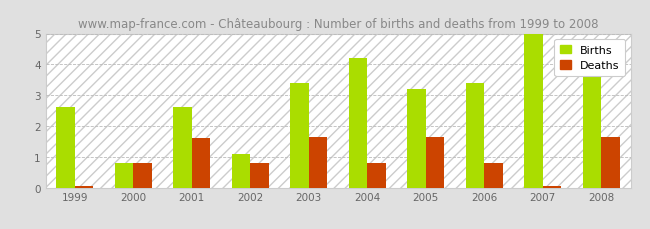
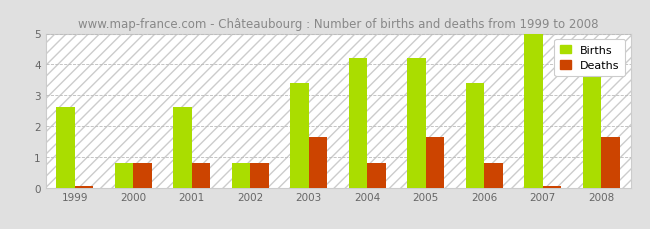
Deaths/2001: 1.60 -> 0.80
Births/2002: 1.1 -> 0.8
Births/2005: 3.2 -> 4.2
